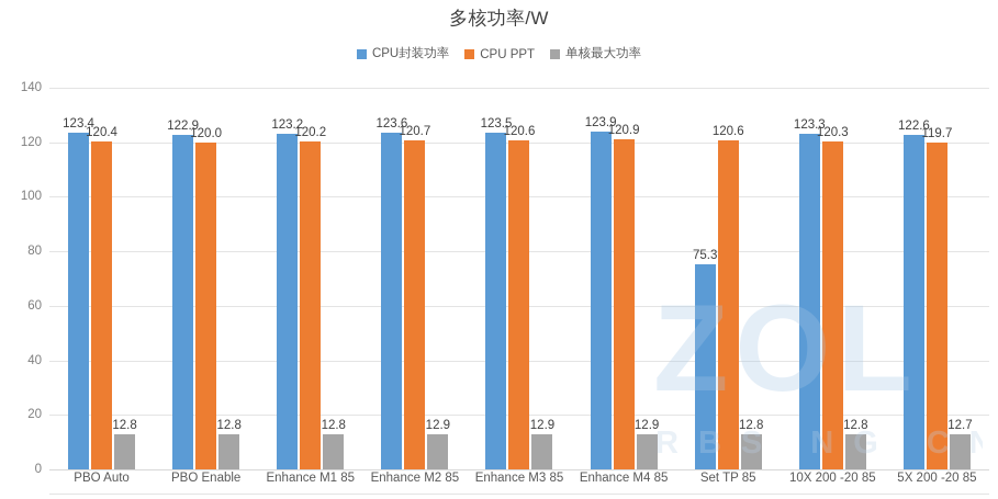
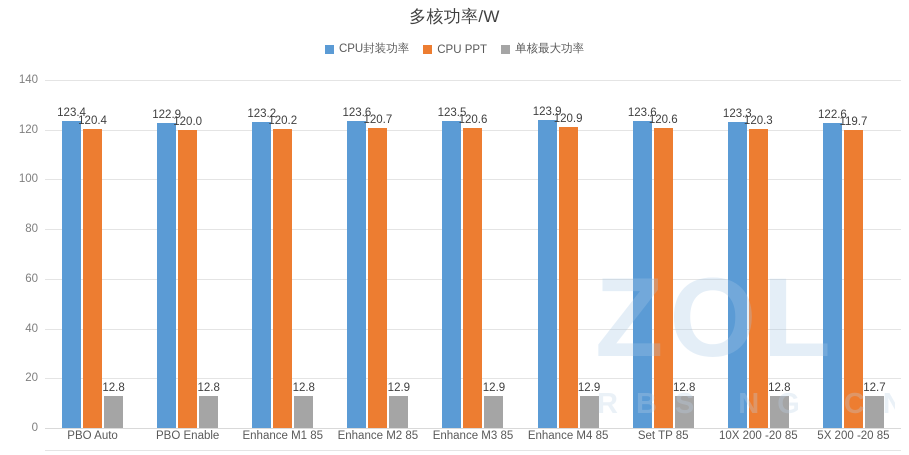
CPU封装功率/Set TP 85: 75.3 -> 123.6
